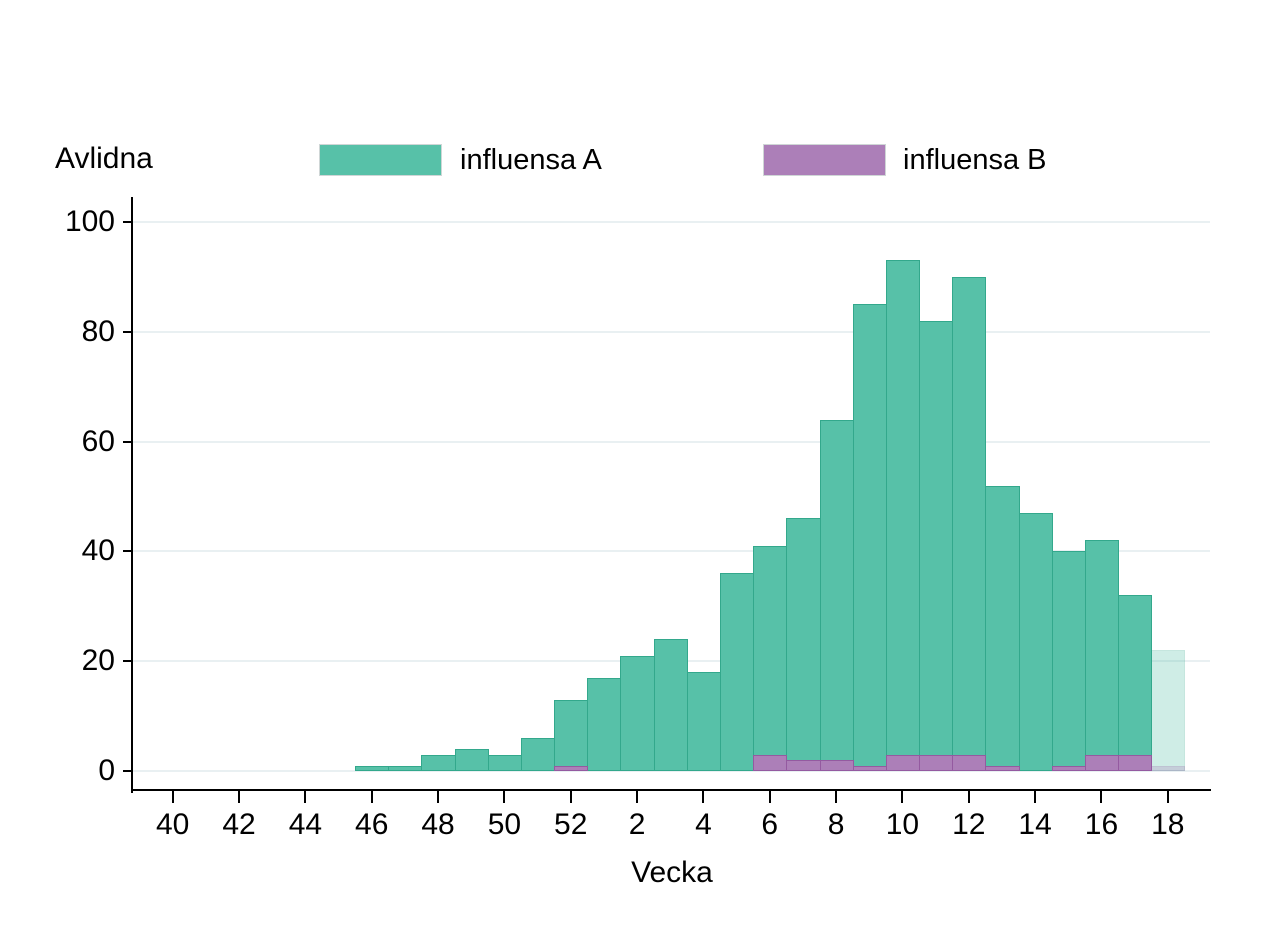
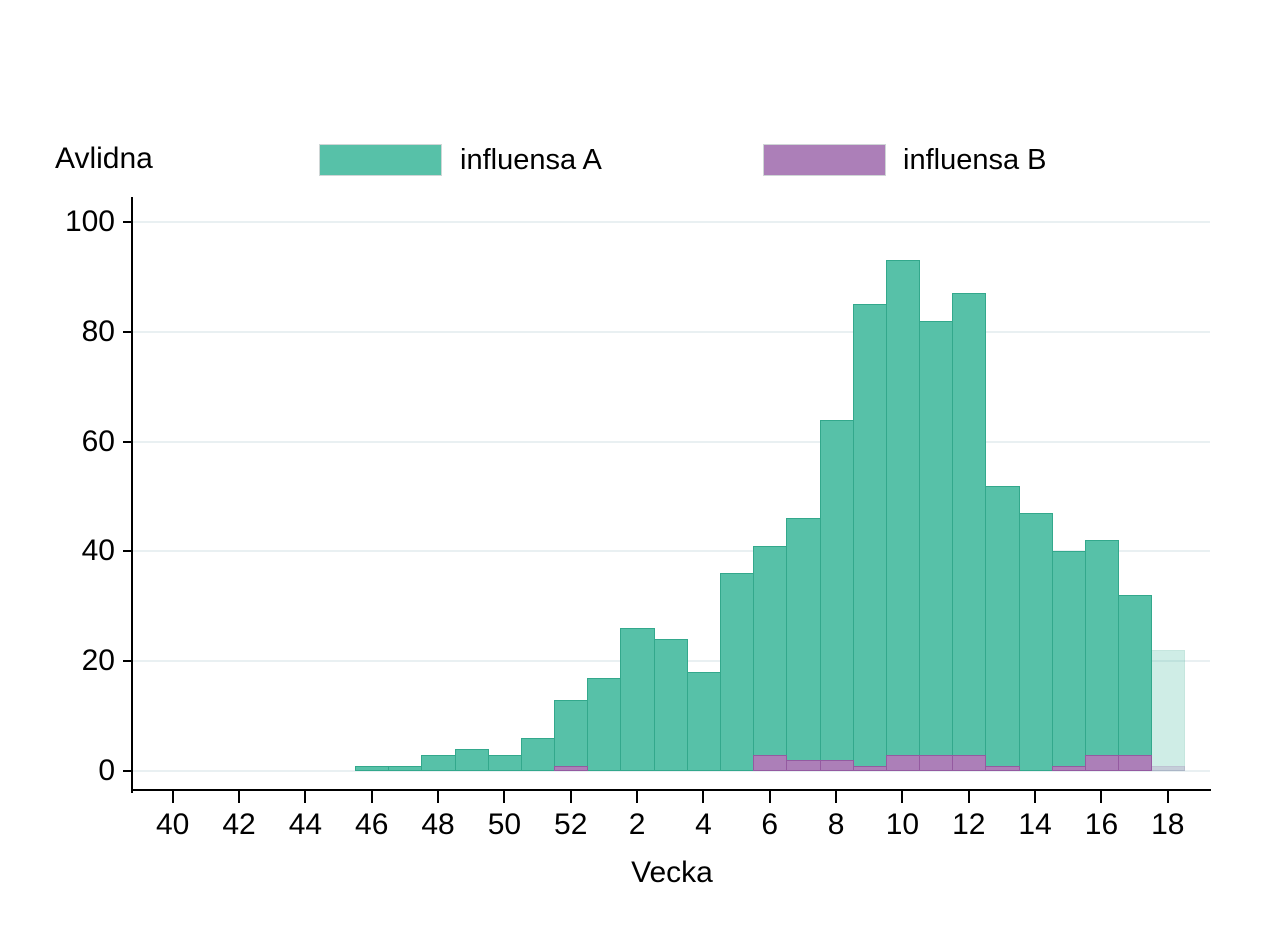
influensa A/2: 21 -> 26
influensa A/12: 90 -> 87
